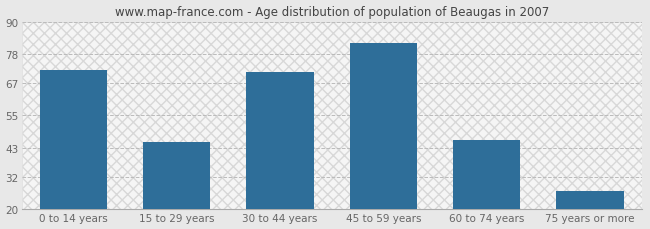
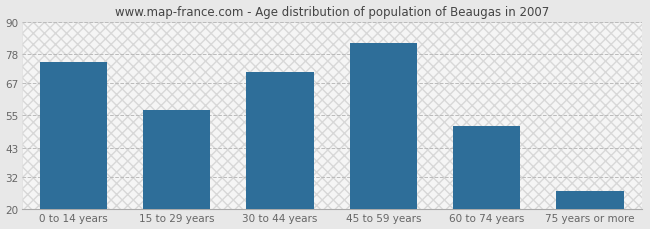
0 to 14 years: 72 -> 75
15 to 29 years: 45 -> 57
60 to 74 years: 46 -> 51
